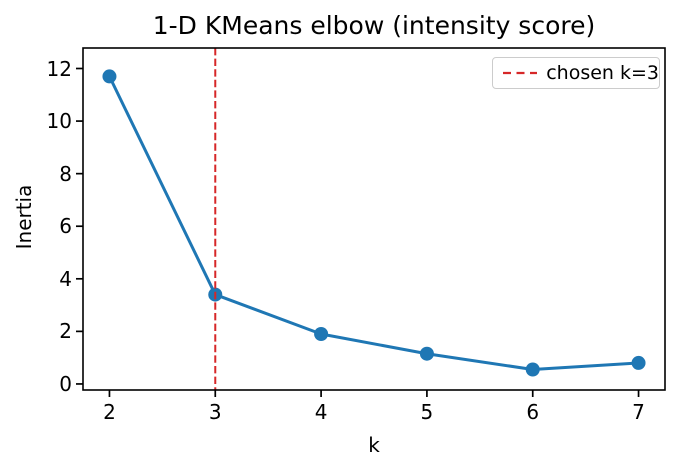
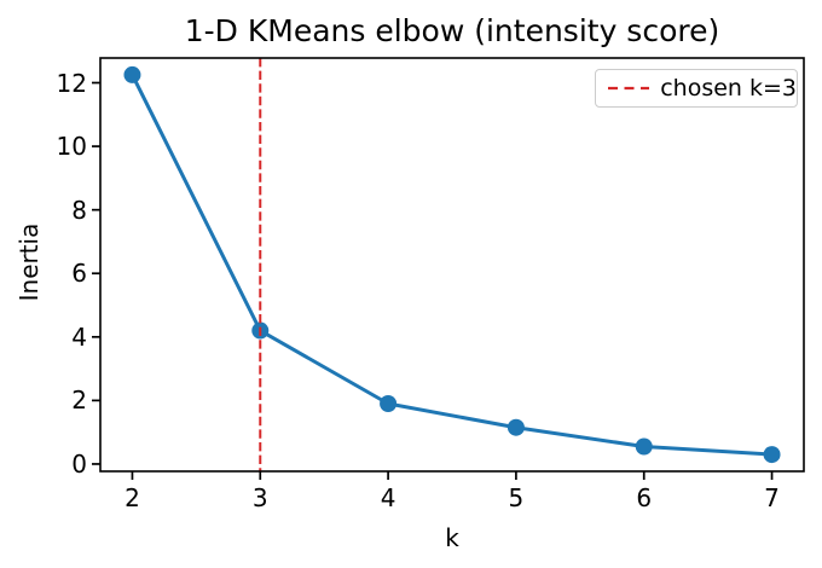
2: 11.7 -> 12.2
3: 3.4 -> 4.2
7: 0.8 -> 0.3
